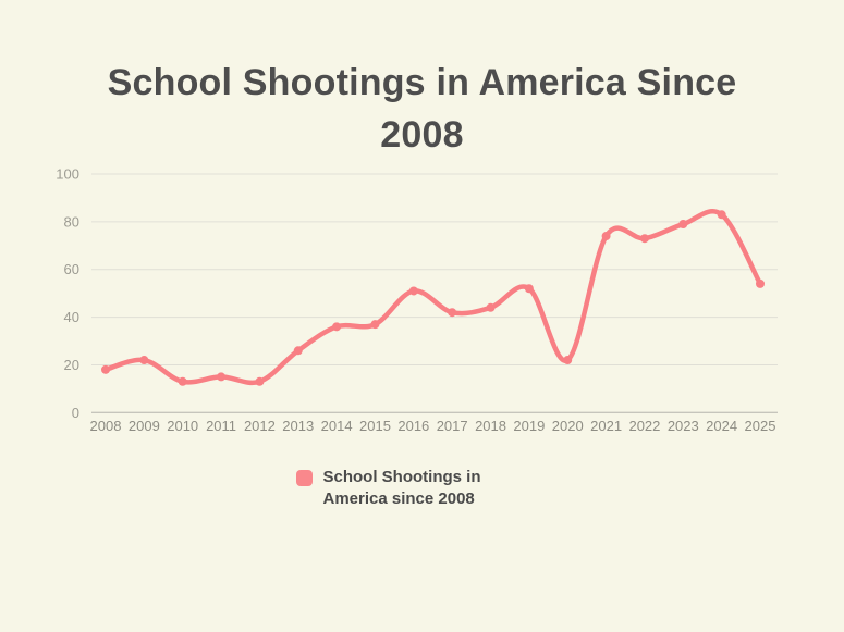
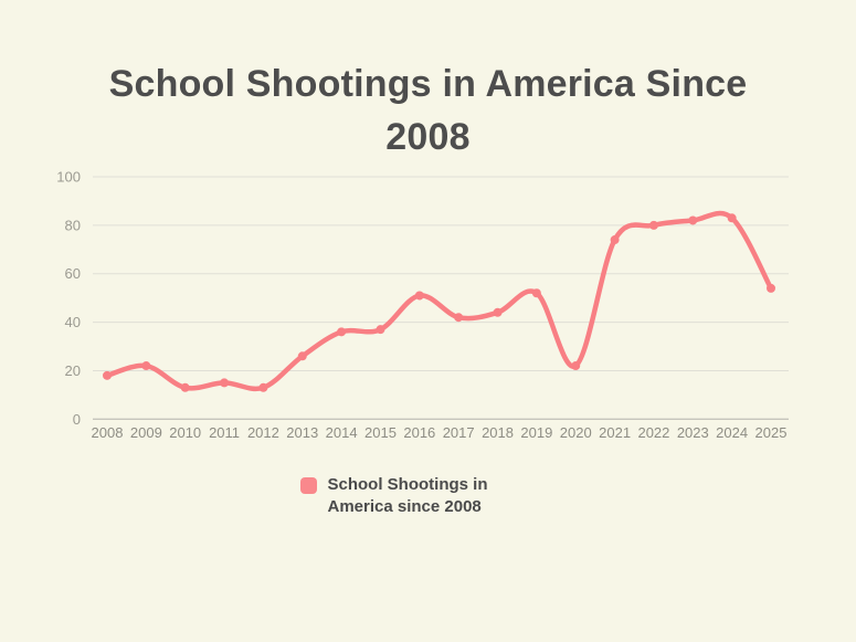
2022: 73 -> 80
2023: 79 -> 82
